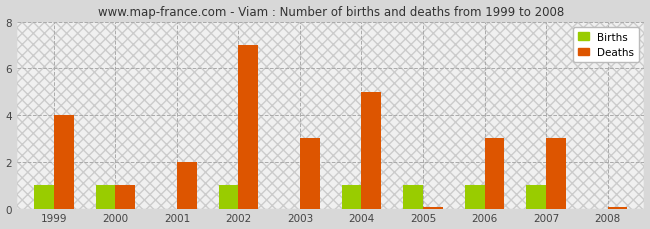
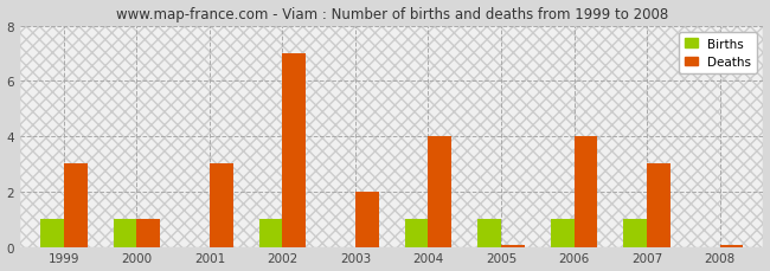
Deaths/1999: 4.00 -> 3.00
Deaths/2001: 2.00 -> 3.00
Deaths/2003: 3.00 -> 2.00
Deaths/2004: 5.00 -> 4.00
Deaths/2006: 3.00 -> 4.00
